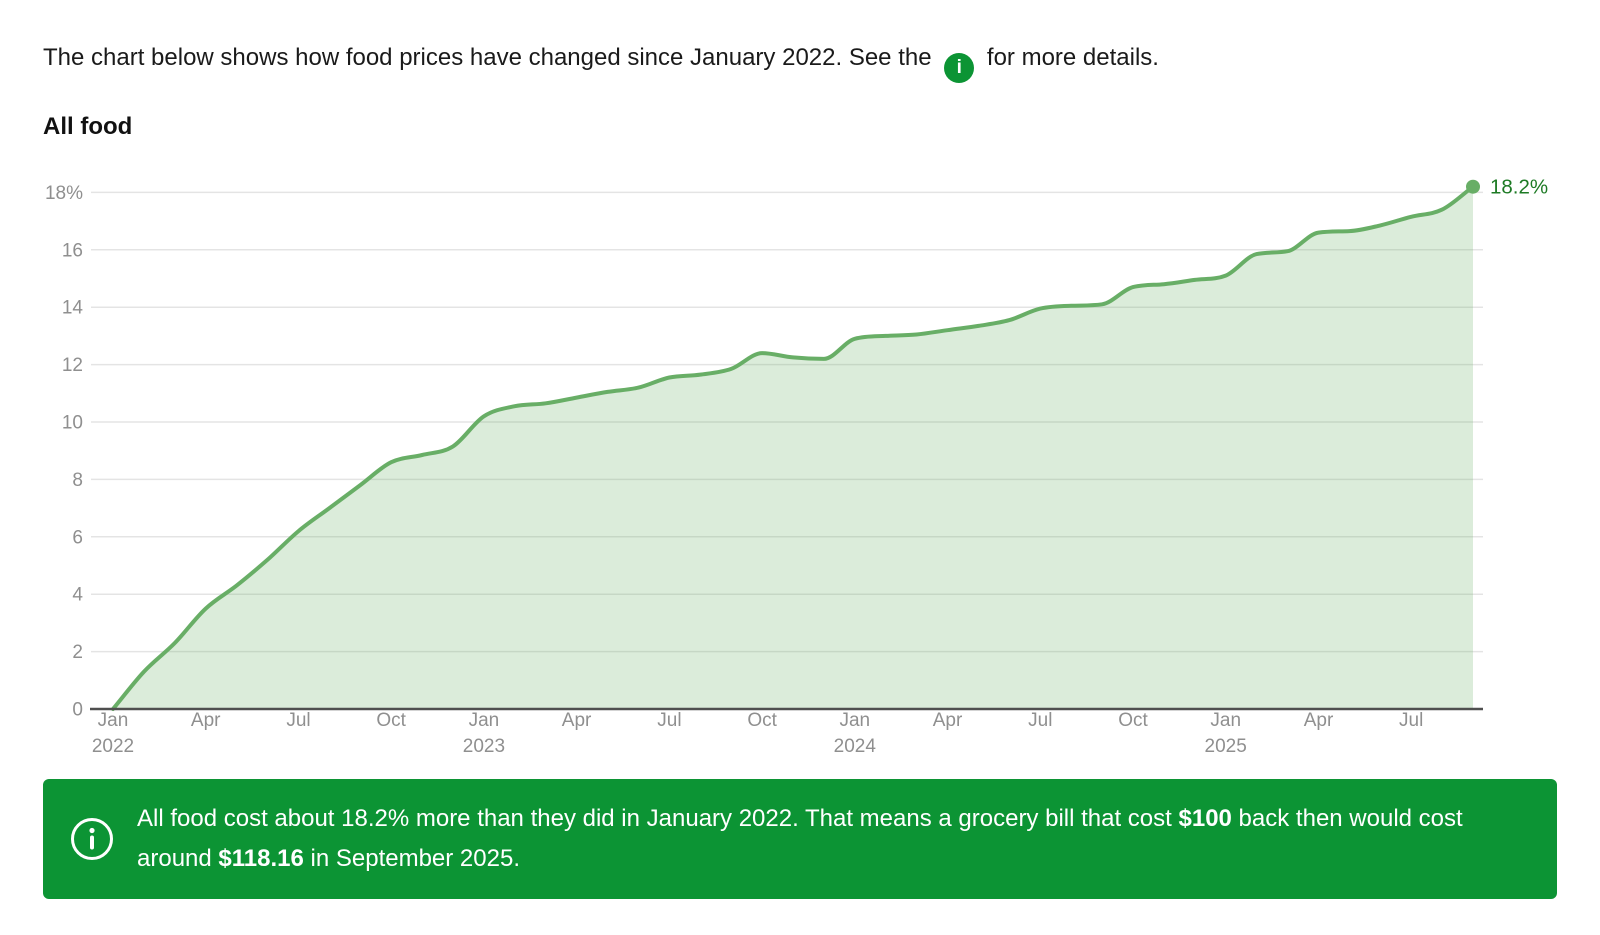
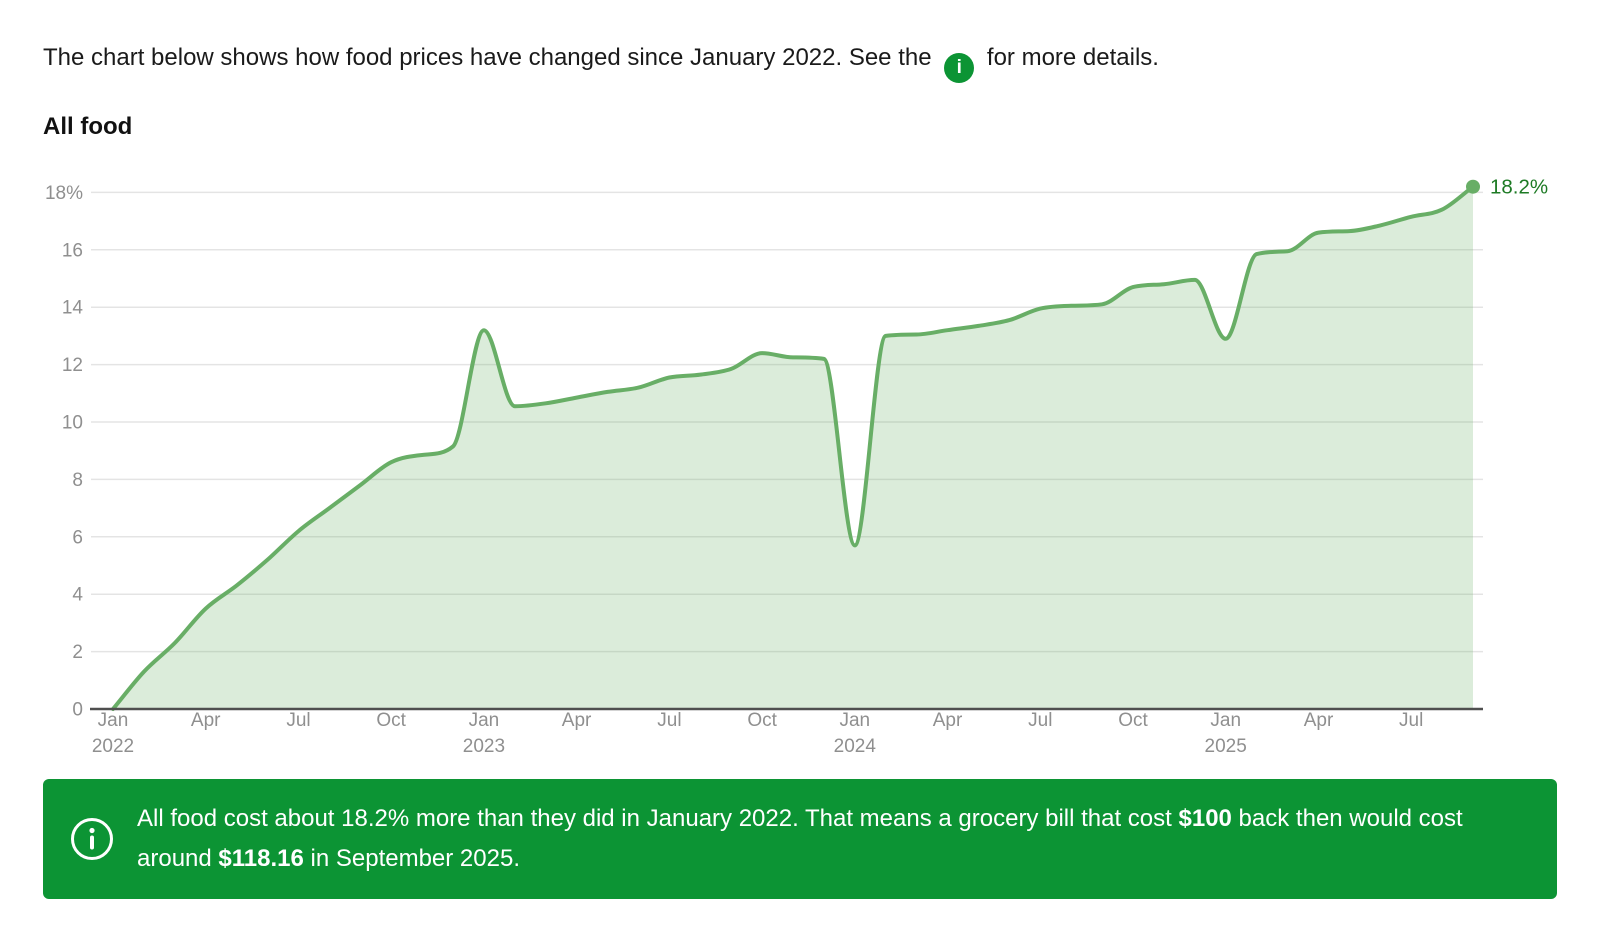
Jan 2023: 10.2% -> 13.2%
Jan 2024: 12.9% -> 5.7%
Jan 2025: 15.1% -> 12.9%
